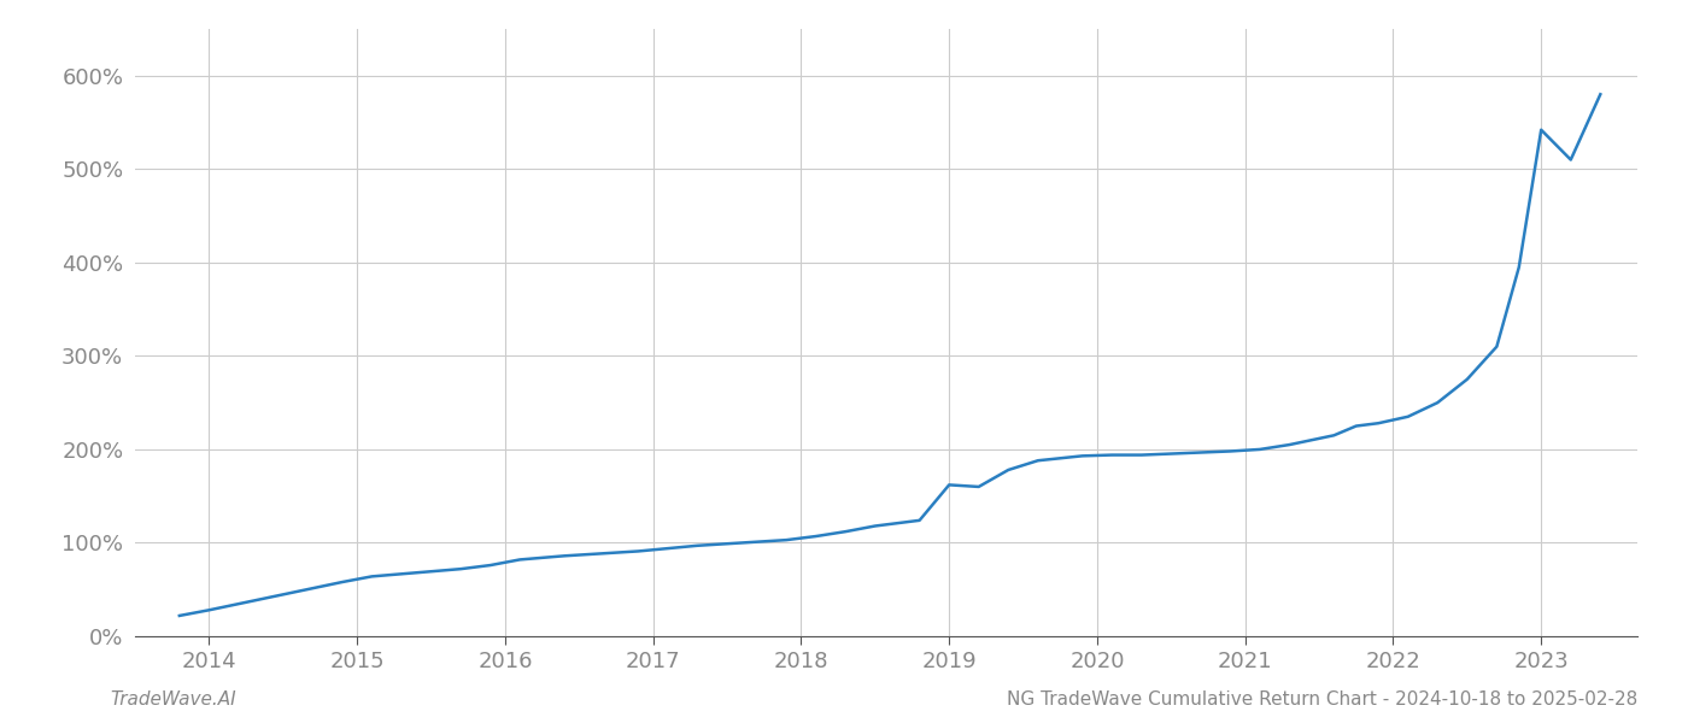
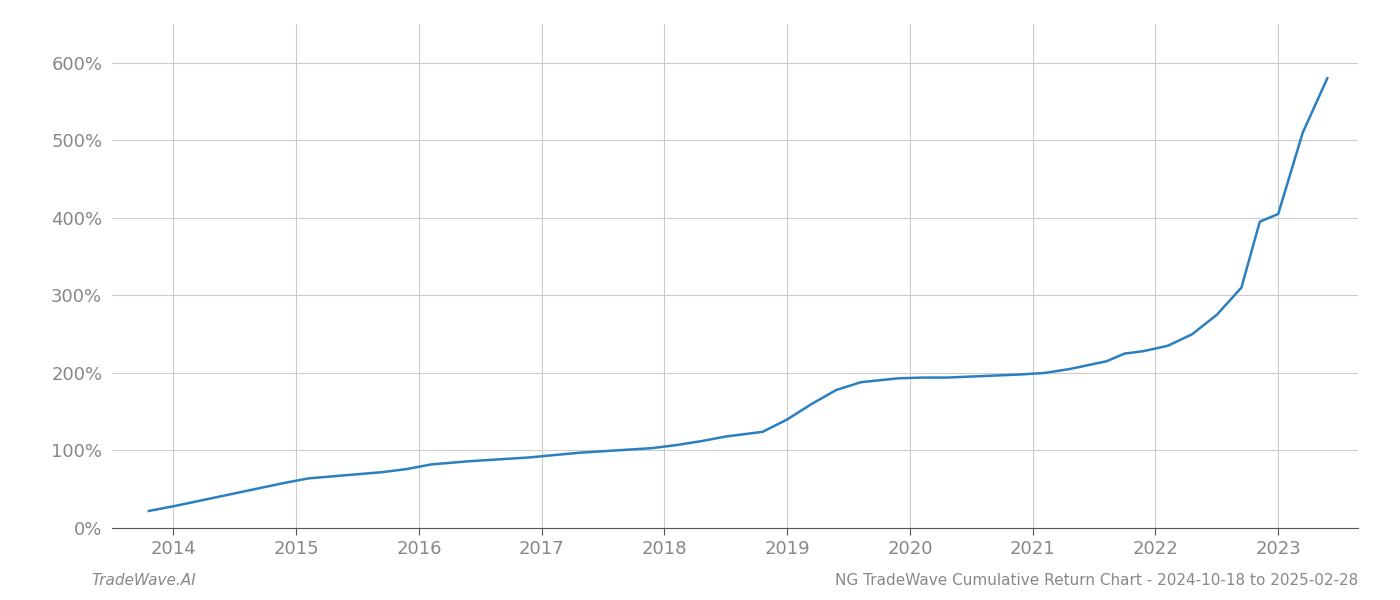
2019: 162% -> 140%
2023: 542% -> 405%
